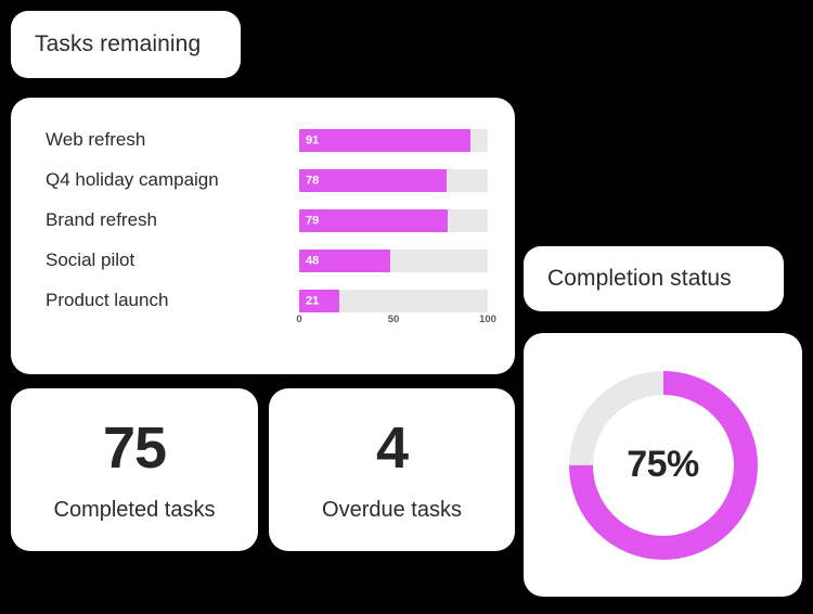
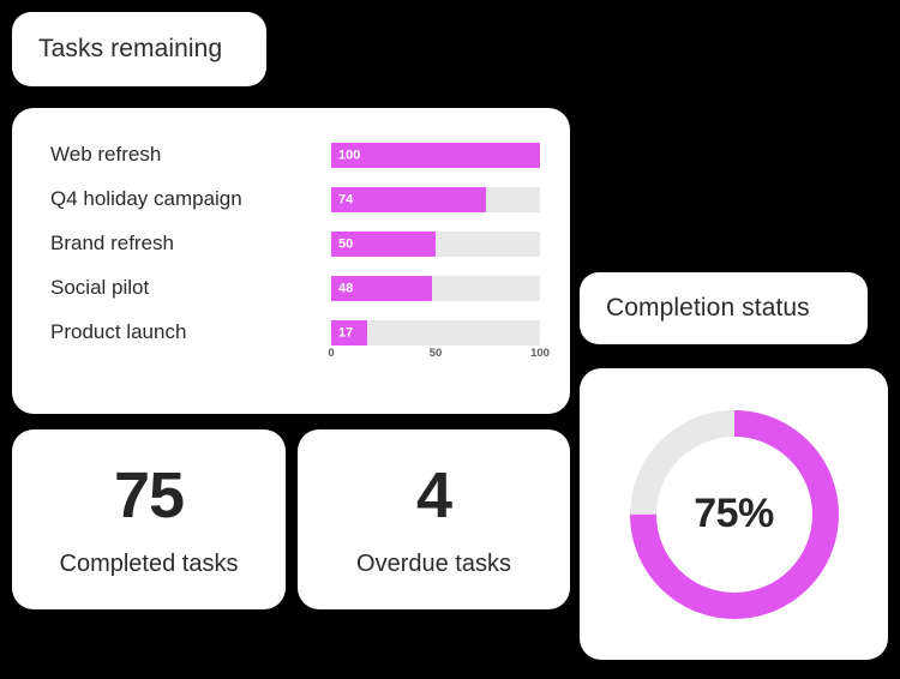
Tasks remaining/Web refresh: 91 -> 100
Tasks remaining/Q4 holiday campaign: 78 -> 74
Tasks remaining/Brand refresh: 79 -> 50
Tasks remaining/Product launch: 21 -> 17
